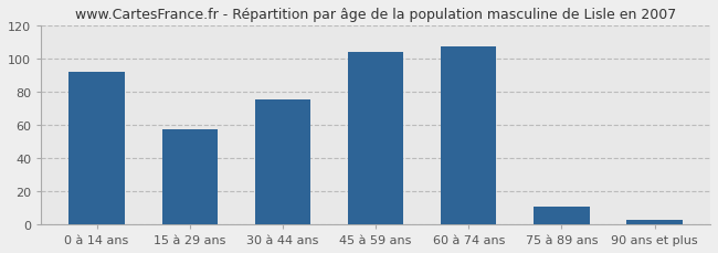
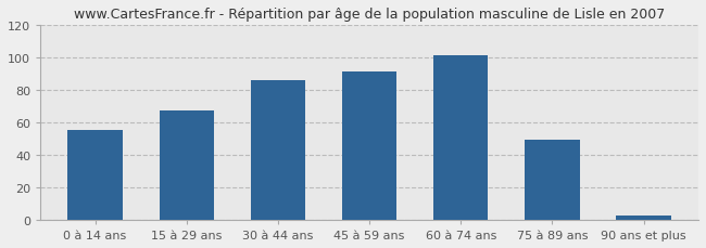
0 à 14 ans: 92 -> 55
15 à 29 ans: 57 -> 67
30 à 44 ans: 75 -> 86
45 à 59 ans: 104 -> 91
60 à 74 ans: 107 -> 101
75 à 89 ans: 11 -> 49
